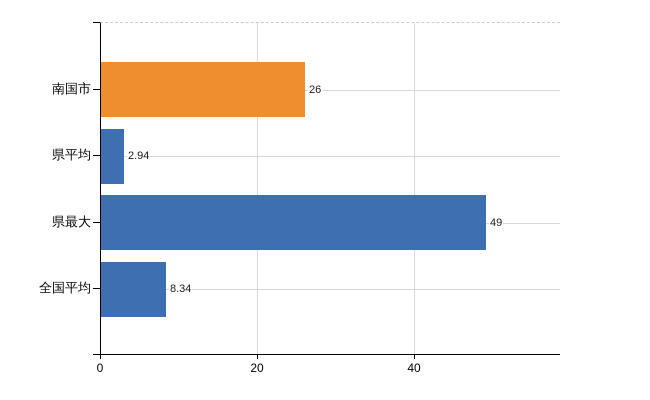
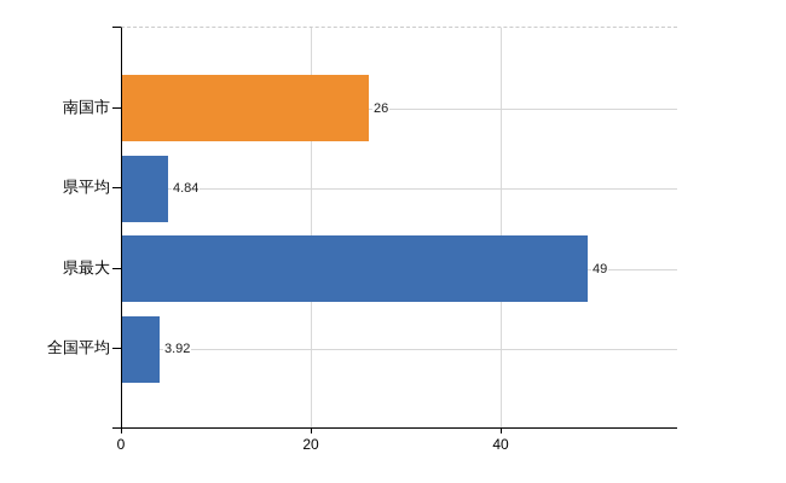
県平均: 2.94 -> 4.84
全国平均: 8.34 -> 3.92
